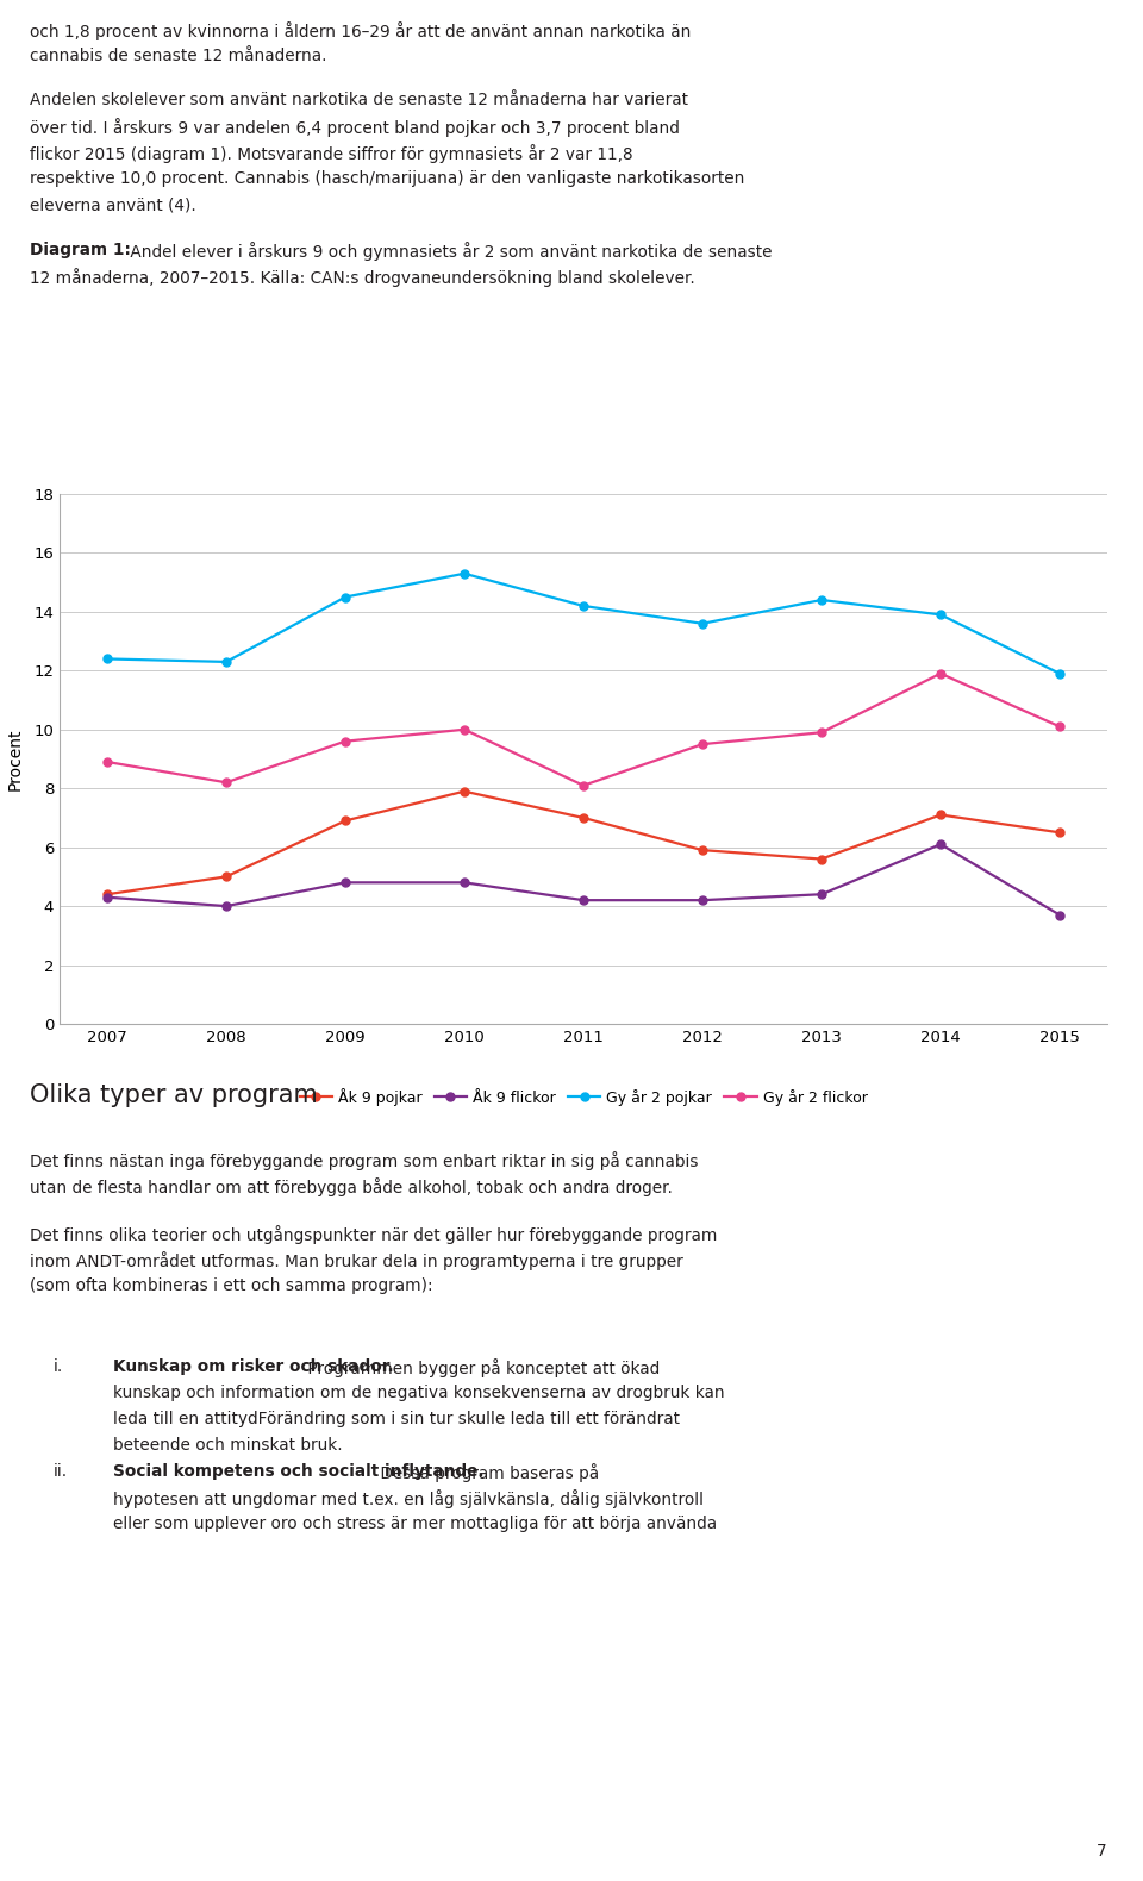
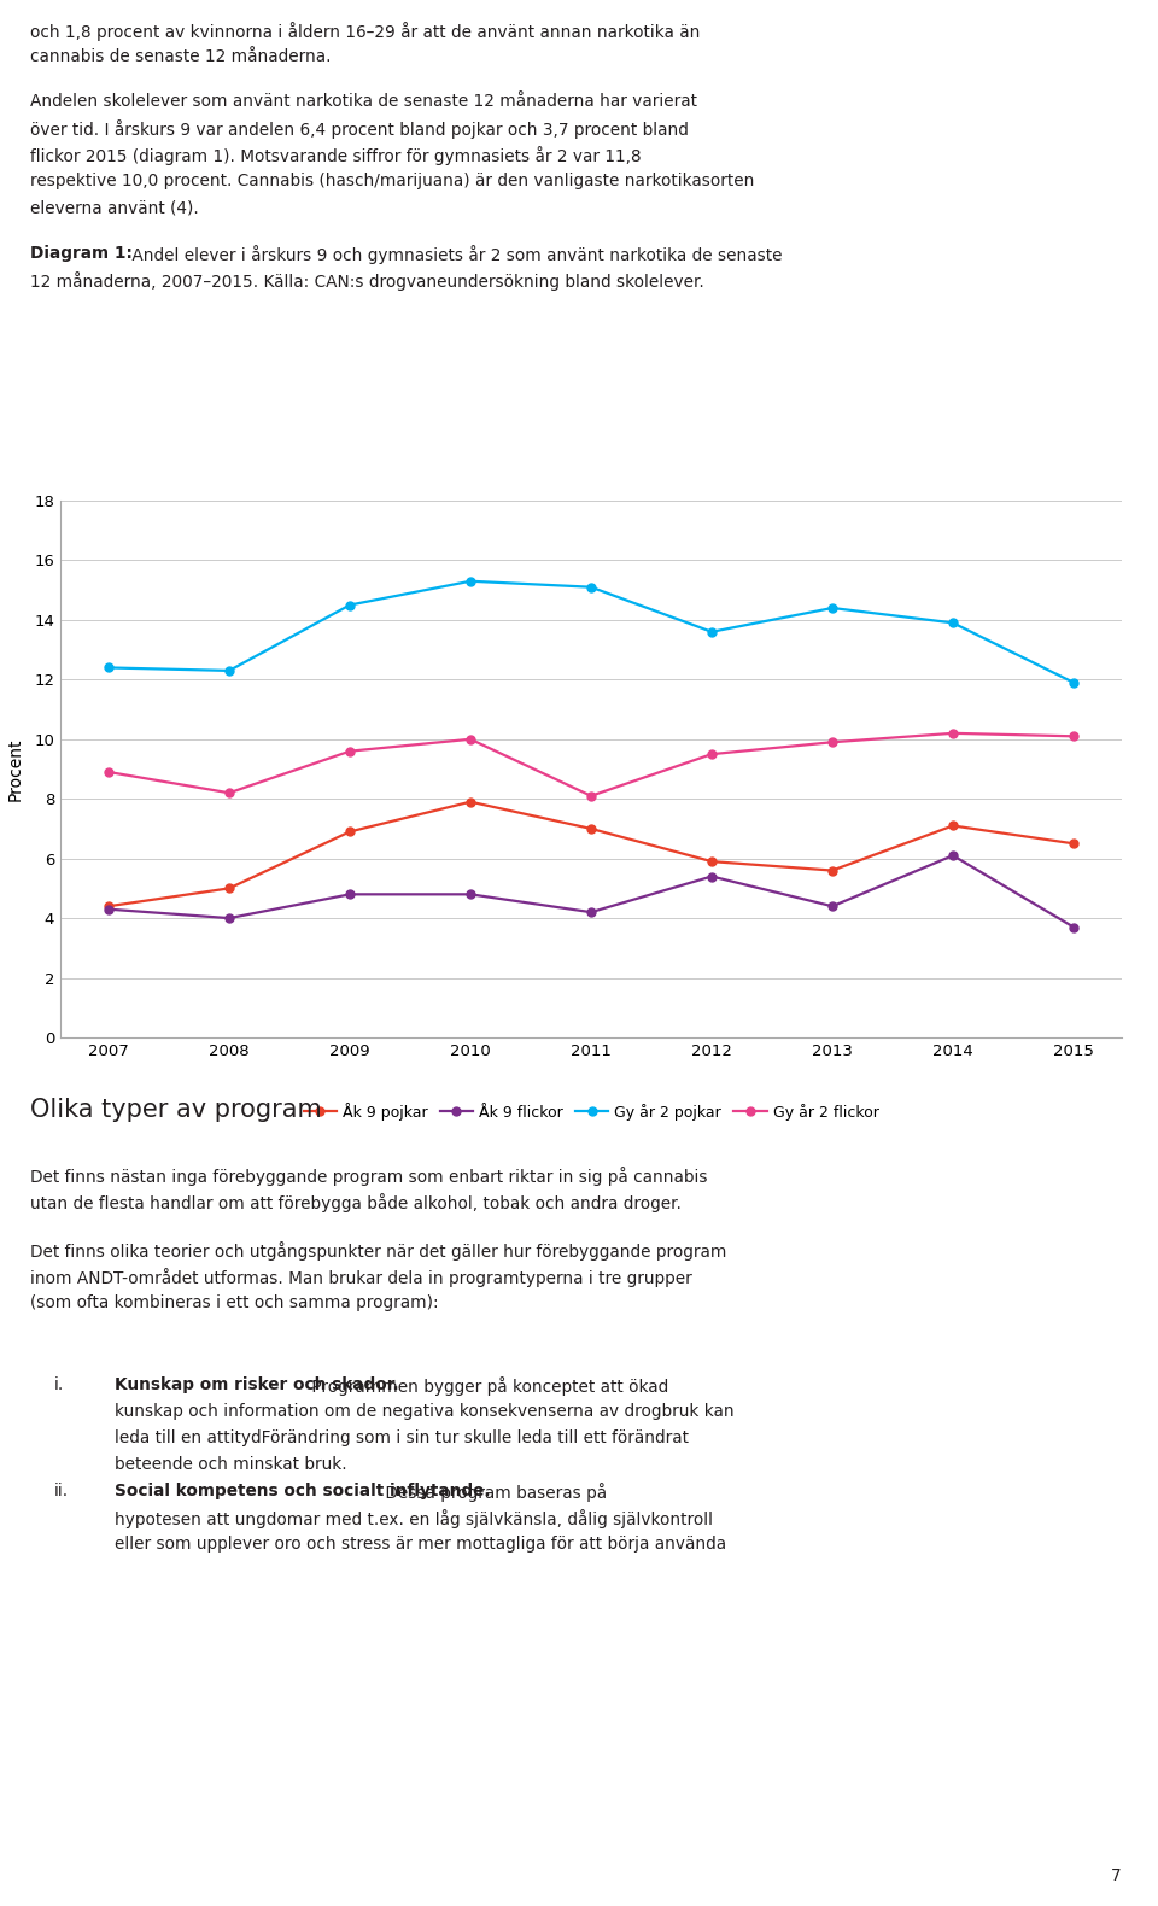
Gy år 2 pojkar/2011: 14.2 -> 15.1
Åk 9 flickor/2012: 4.2 -> 5.4
Gy år 2 flickor/2014: 11.9 -> 10.2
